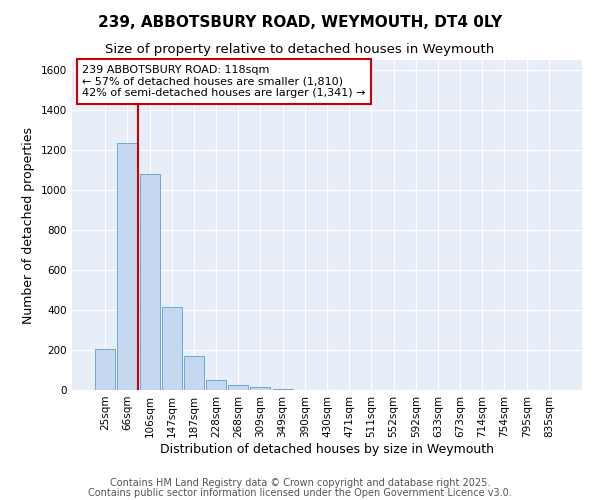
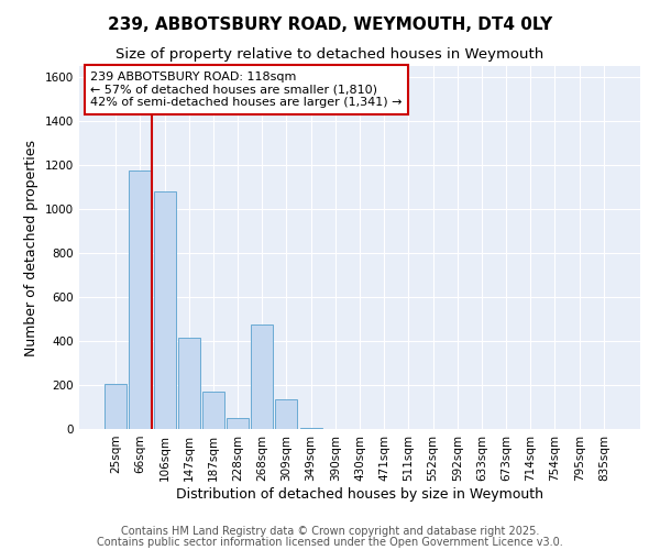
66sqm: 1235 -> 1175
268sqm: 25 -> 475
309sqm: 15 -> 135
